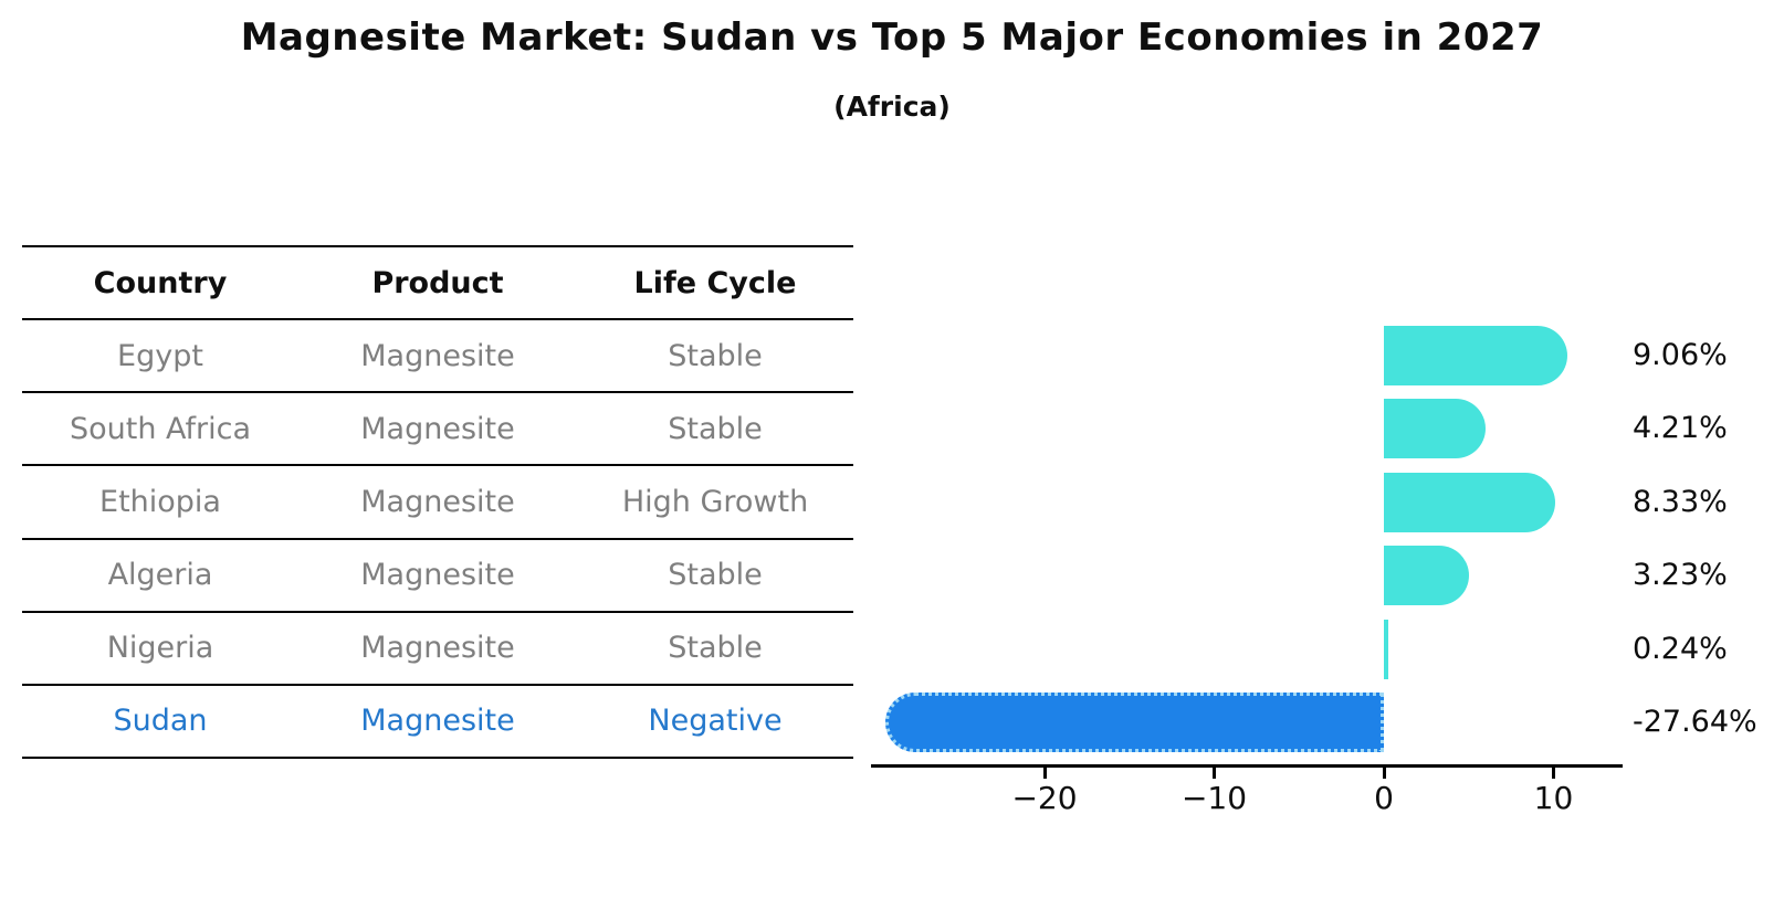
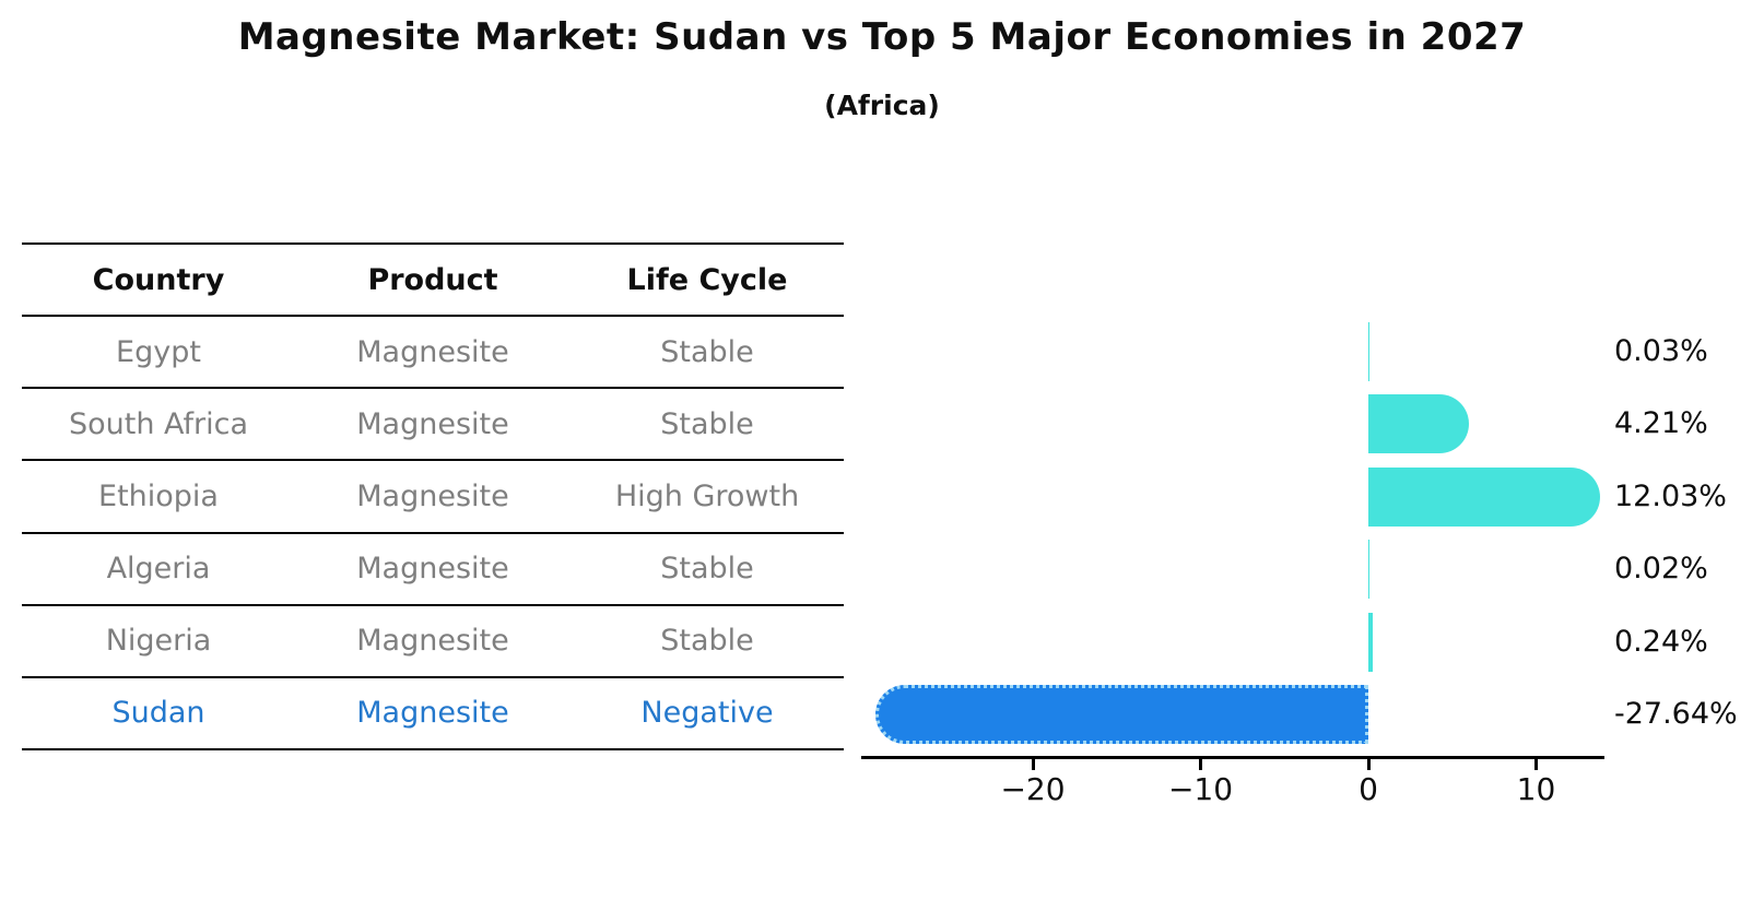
Egypt: 9.06% -> 0.03%
Ethiopia: 8.33% -> 12.03%
Algeria: 3.23% -> 0.02%
